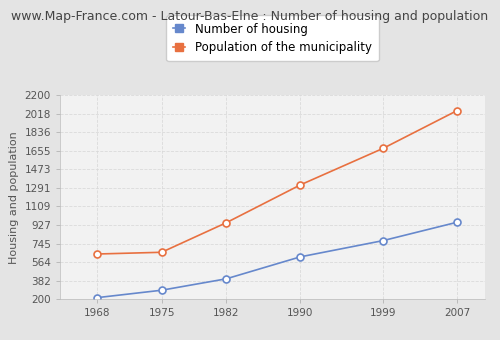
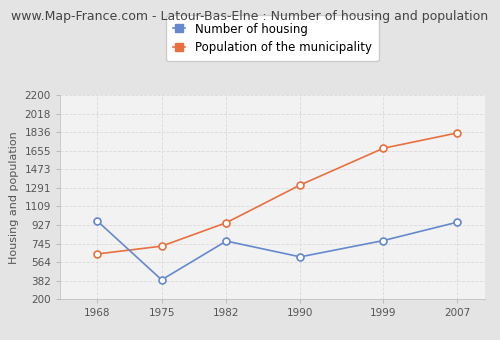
Number of housing/1968: 220 -> 970
Number of housing/1975: 290 -> 390
Population of the municipality/1975: 660 -> 720
Number of housing/1982: 400 -> 770
Population of the municipality/2007: 2050 -> 1830
